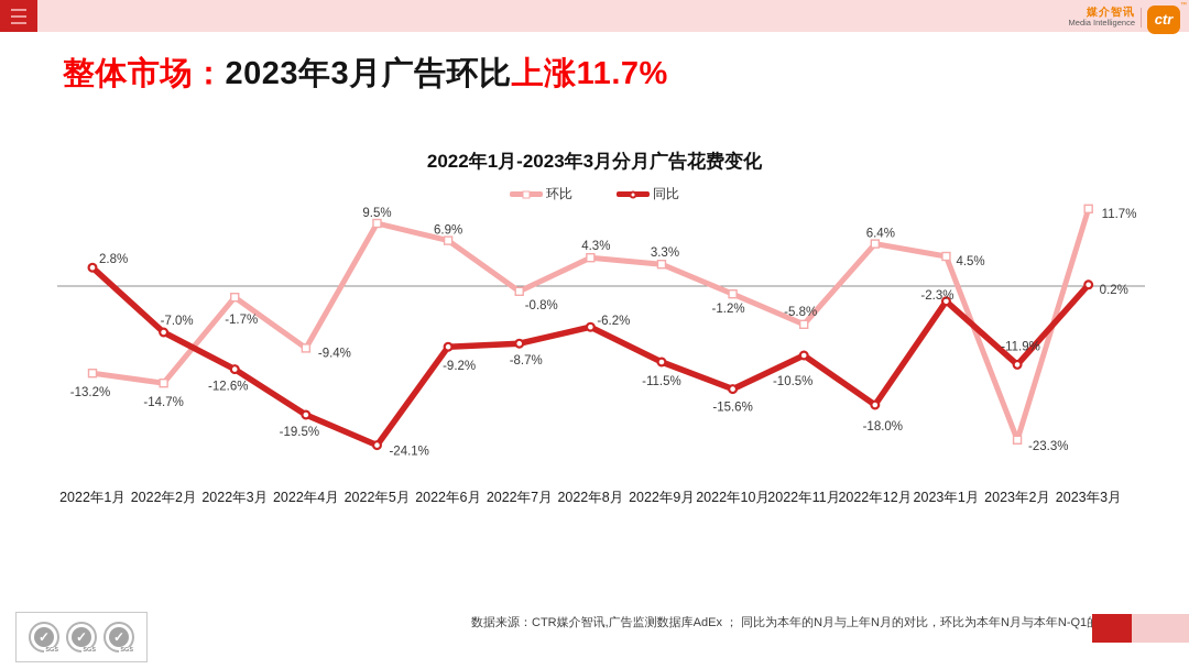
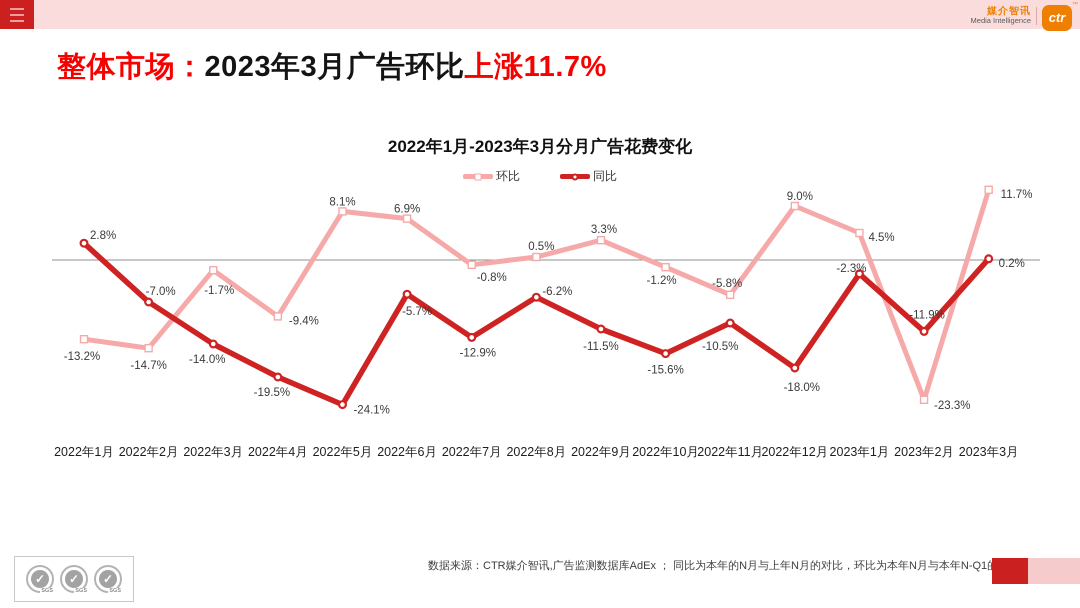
同比/2022年3月: -12.6% -> -14.0%
环比/2022年5月: 9.5% -> 8.1%
同比/2022年6月: -9.2% -> -5.7%
同比/2022年7月: -8.7% -> -12.9%
环比/2022年8月: 4.3% -> 0.5%
环比/2022年12月: 6.4% -> 9.0%
